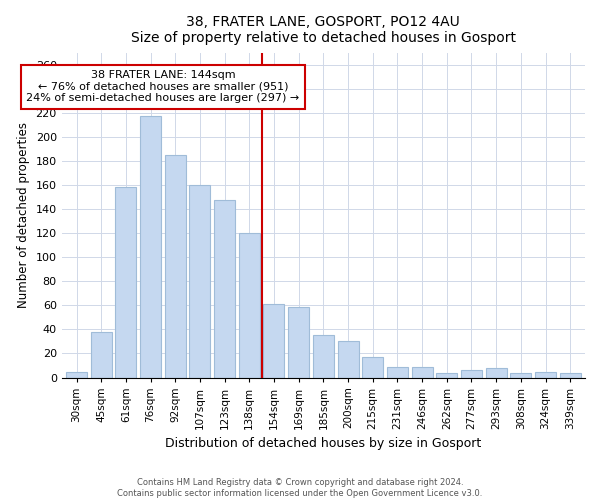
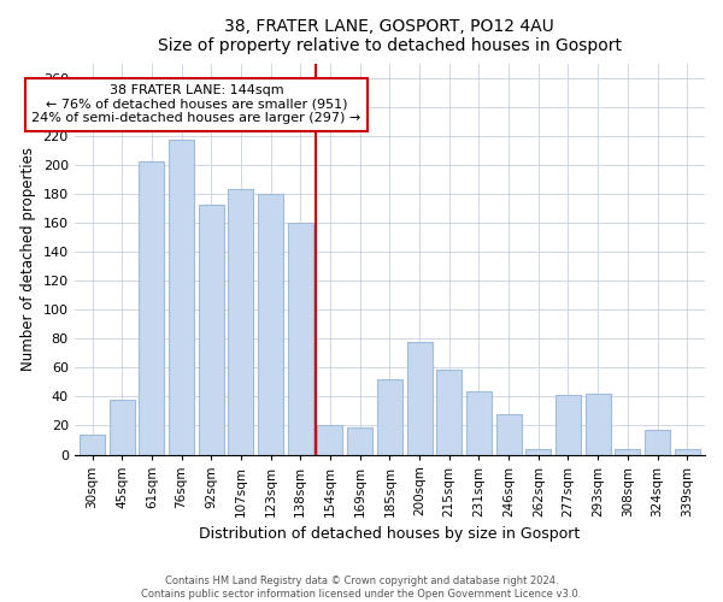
30sqm: 5 -> 14
61sqm: 159 -> 203
92sqm: 185 -> 173
107sqm: 160 -> 184
123sqm: 148 -> 180
138sqm: 120 -> 160
154sqm: 61 -> 20
169sqm: 59 -> 19
185sqm: 35 -> 52
200sqm: 30 -> 78
215sqm: 17 -> 59
231sqm: 9 -> 44
246sqm: 9 -> 28
277sqm: 6 -> 41
293sqm: 8 -> 42
324sqm: 5 -> 17
